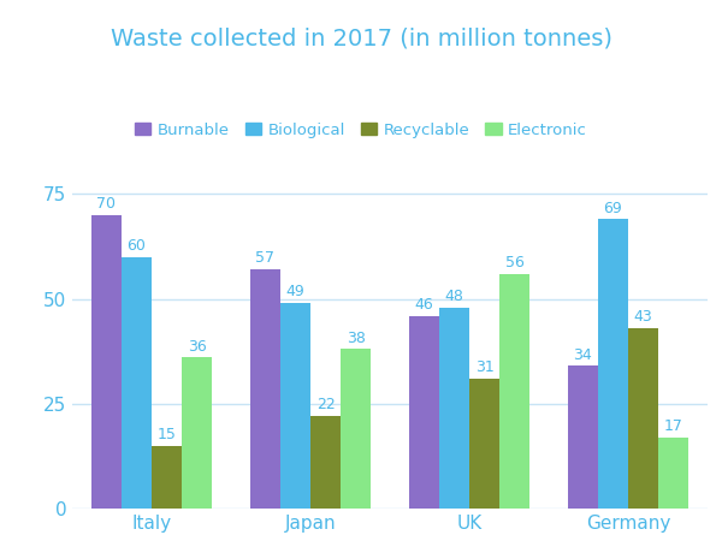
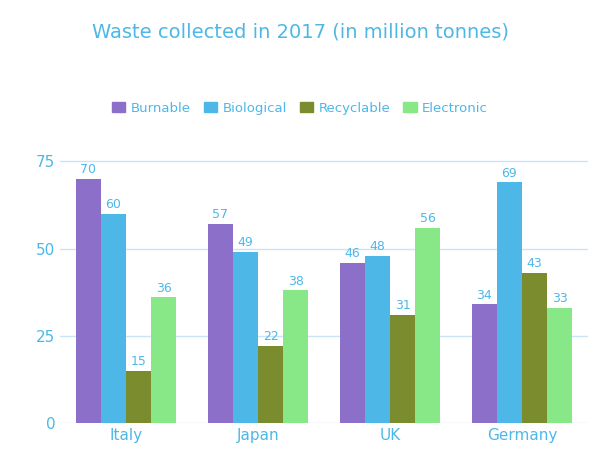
Electronic/Germany: 17 -> 33
